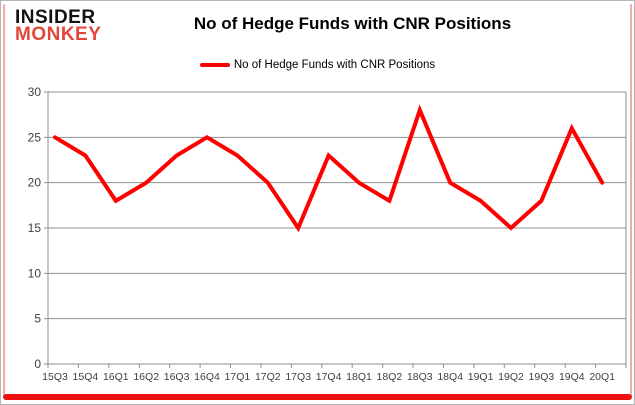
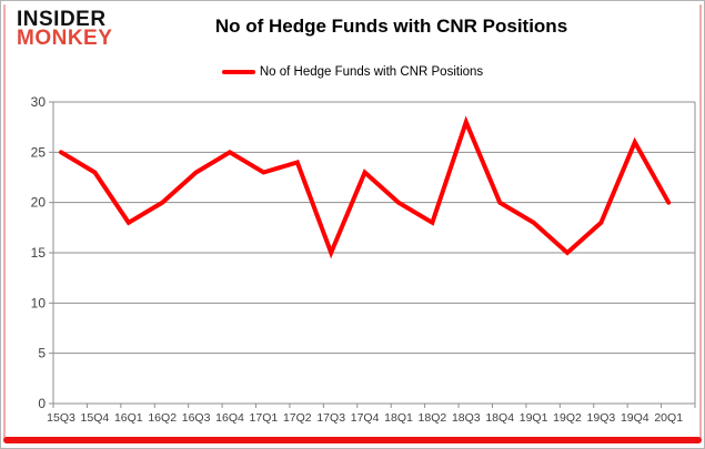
17Q2: 20 -> 24
